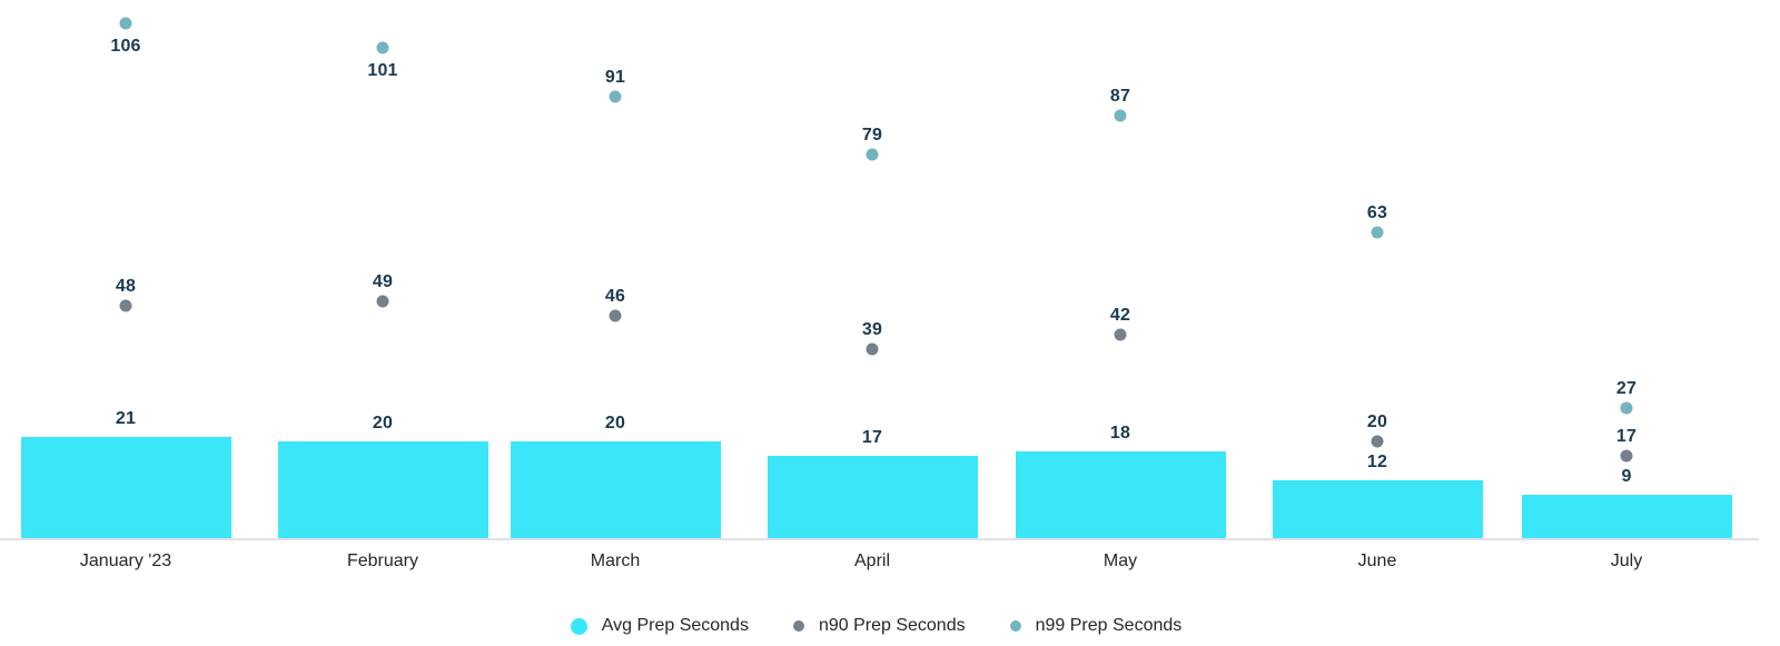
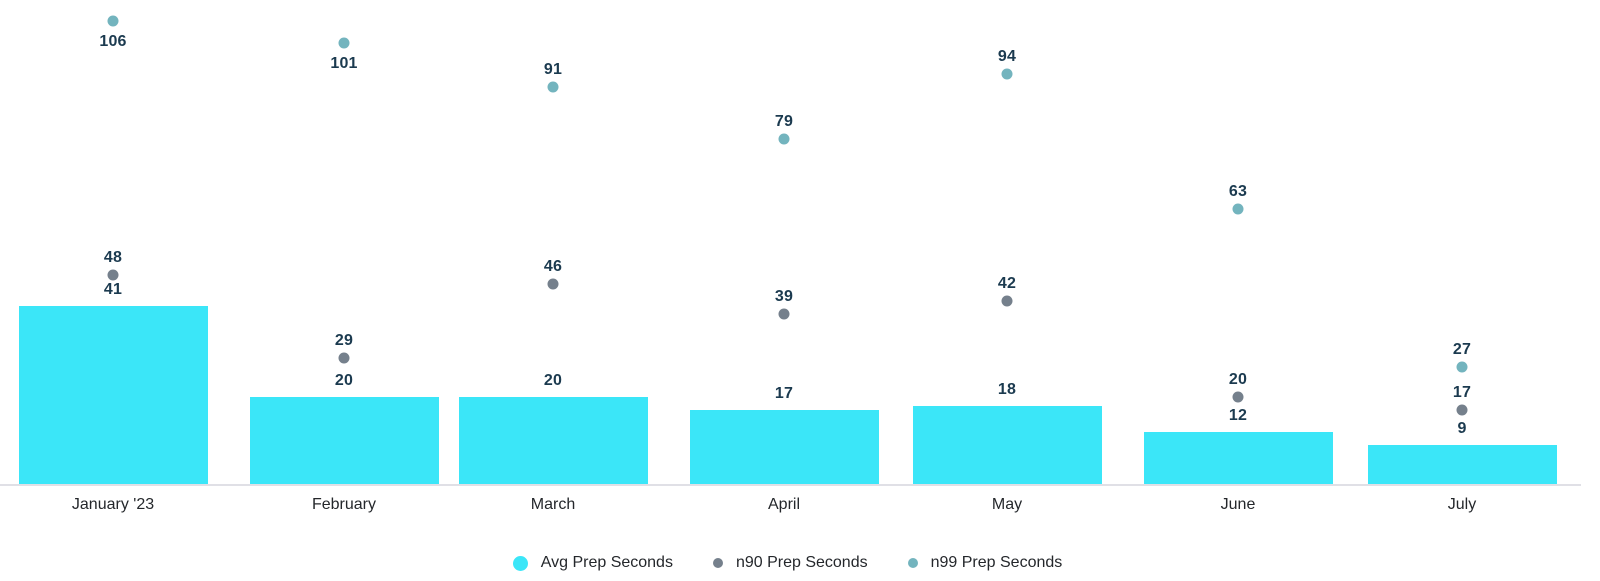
Avg Prep Seconds/January '23: 21 -> 41
n90 Prep Seconds/February: 49 -> 29
n99 Prep Seconds/May: 87 -> 94
